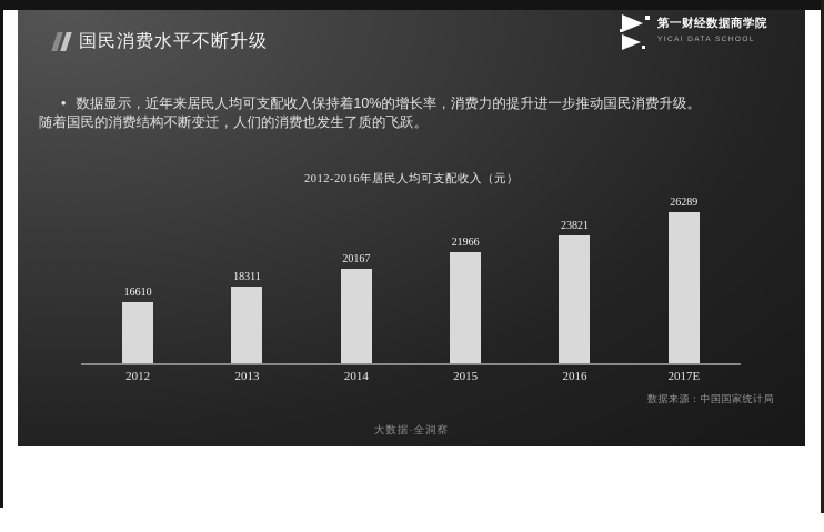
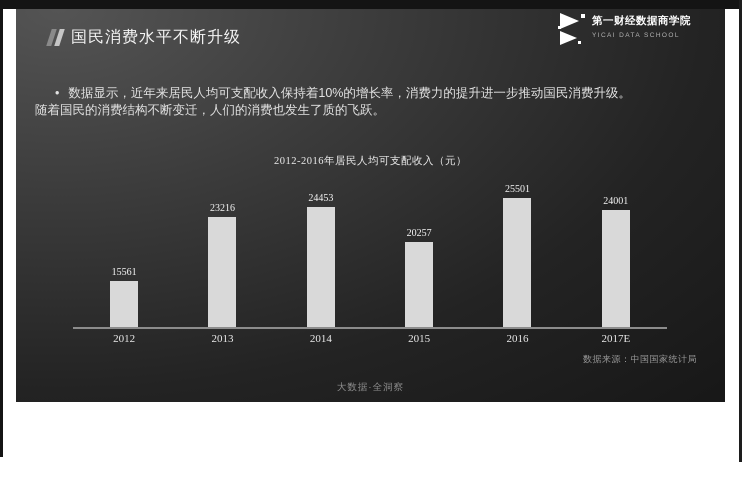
2012: 16610 -> 15561
2013: 18311 -> 23216
2014: 20167 -> 24453
2015: 21966 -> 20257
2016: 23821 -> 25501
2017E: 26289 -> 24001
